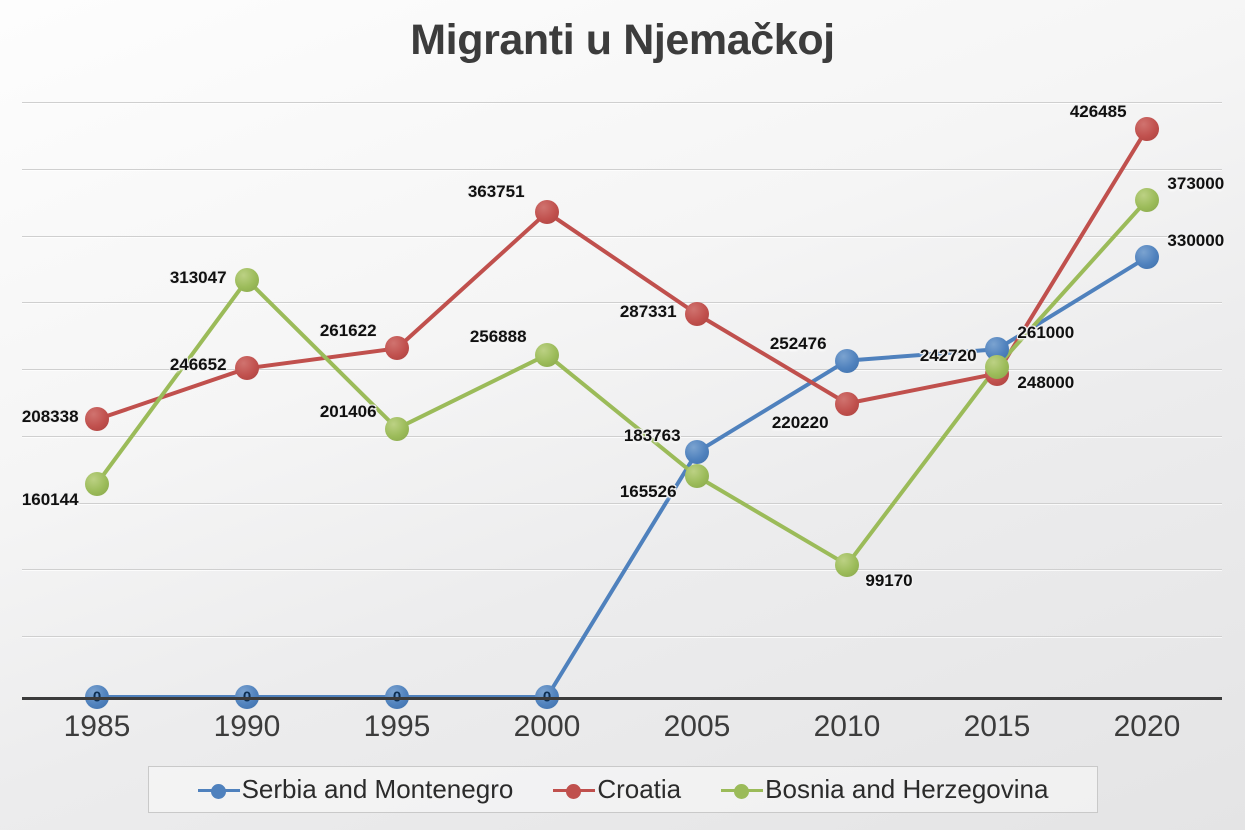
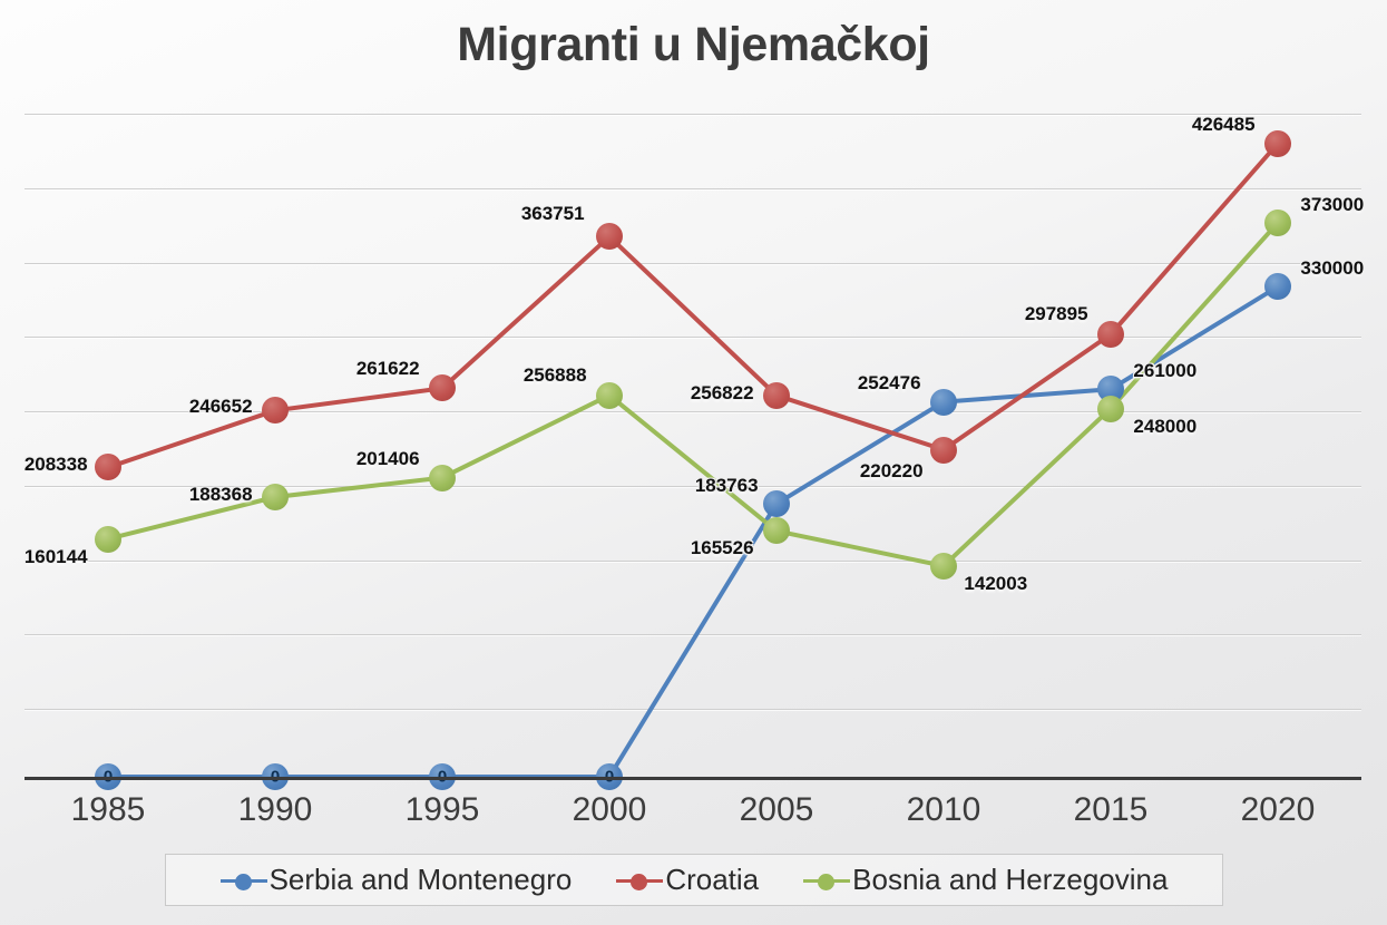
Bosnia and Herzegovina/1990: 313047 -> 188368
Croatia/2005: 287331 -> 256822
Bosnia and Herzegovina/2010: 99170 -> 142003
Croatia/2015: 242720 -> 297895
